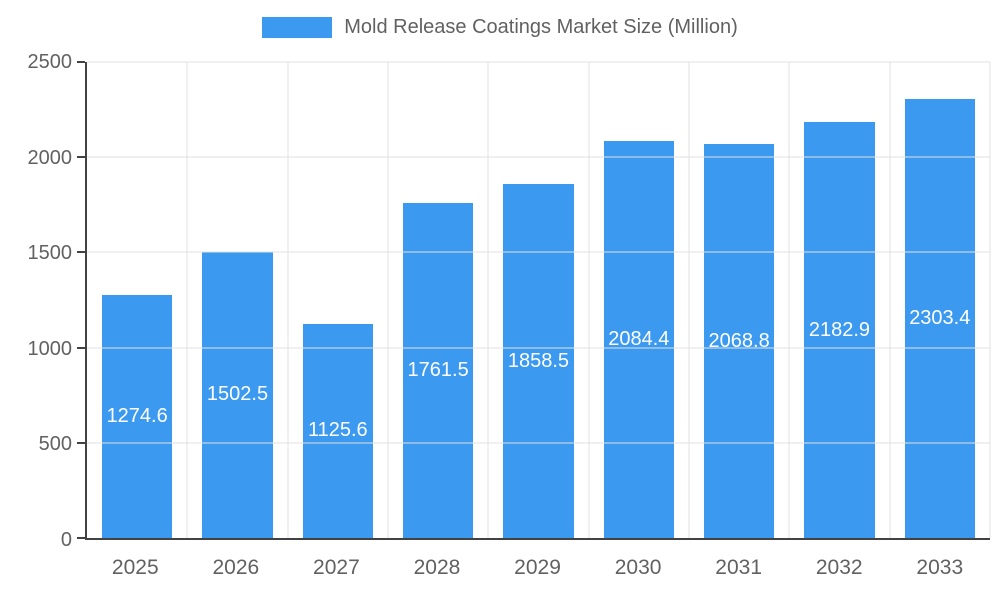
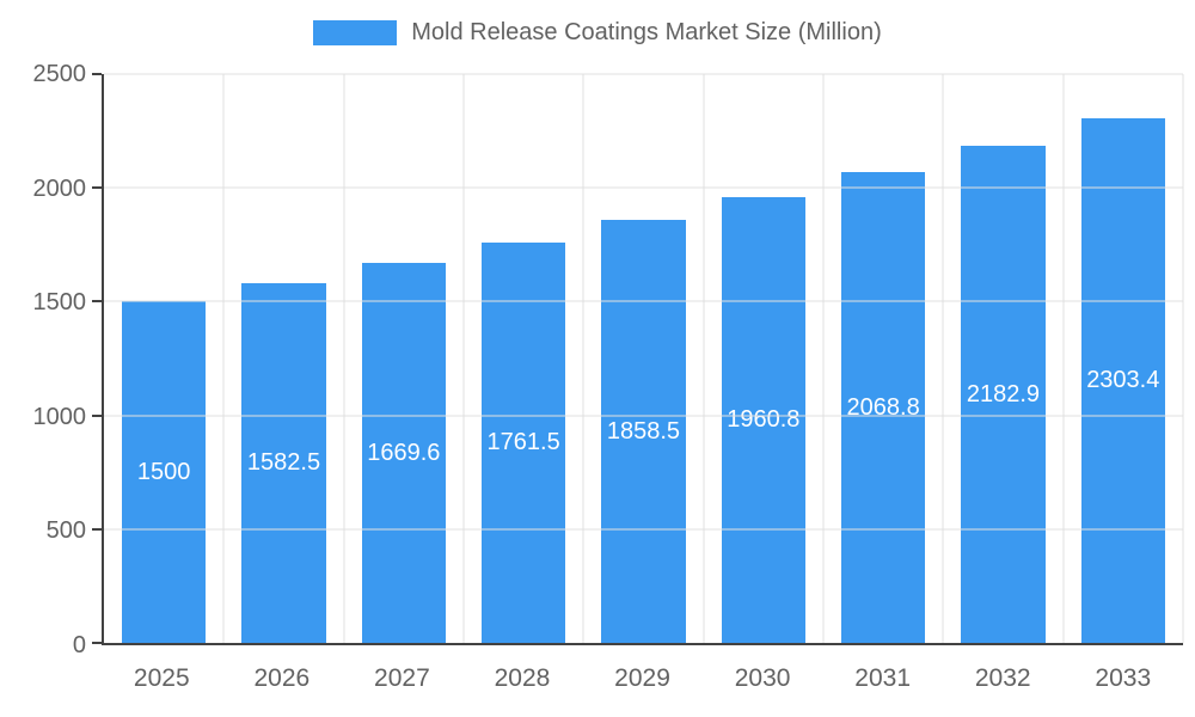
2025: 1274.6 -> 1500
2026: 1502.5 -> 1582.5
2027: 1125.6 -> 1669.6
2030: 2084.4 -> 1960.8
